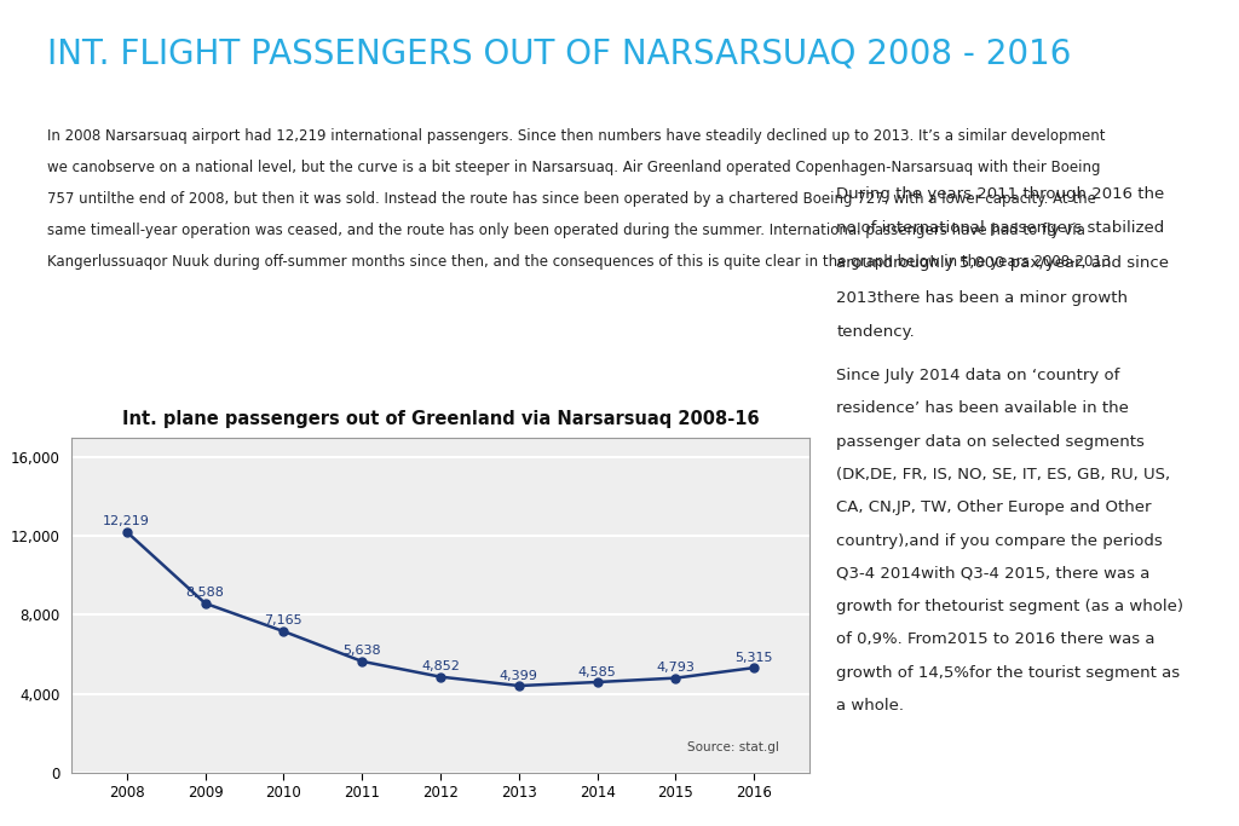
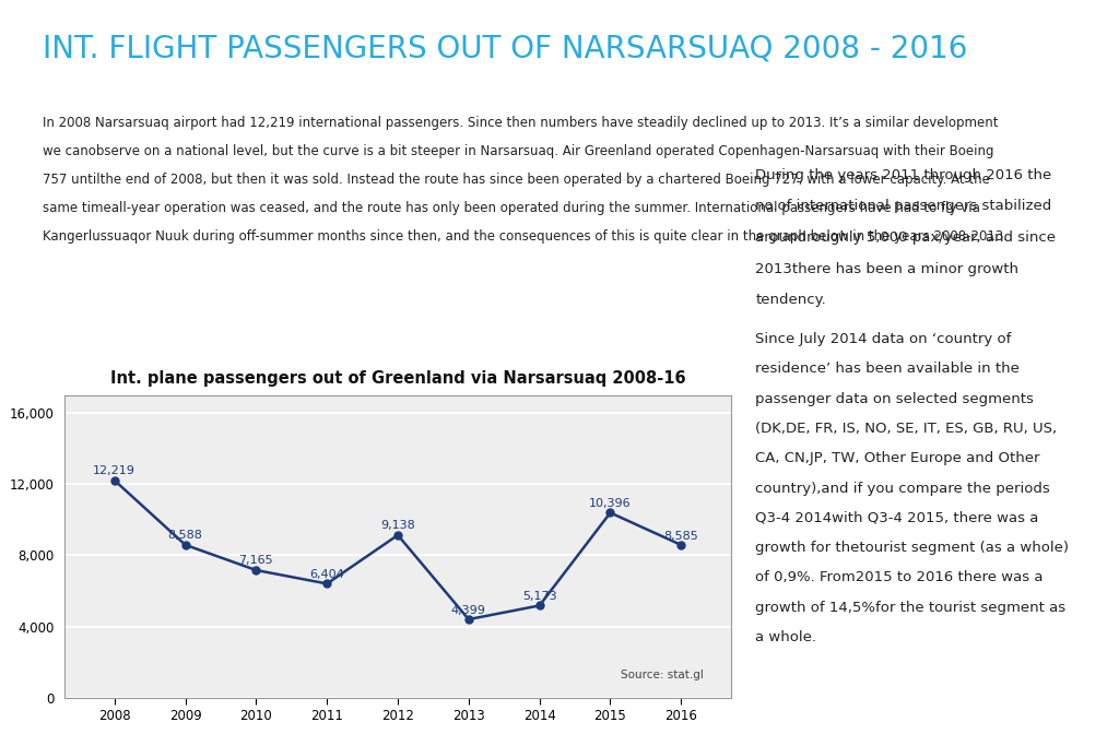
2011: 5,638 -> 6,404
2012: 4,852 -> 9,138
2014: 4,585 -> 5,173
2015: 4,793 -> 10,396
2016: 5,315 -> 8,585
